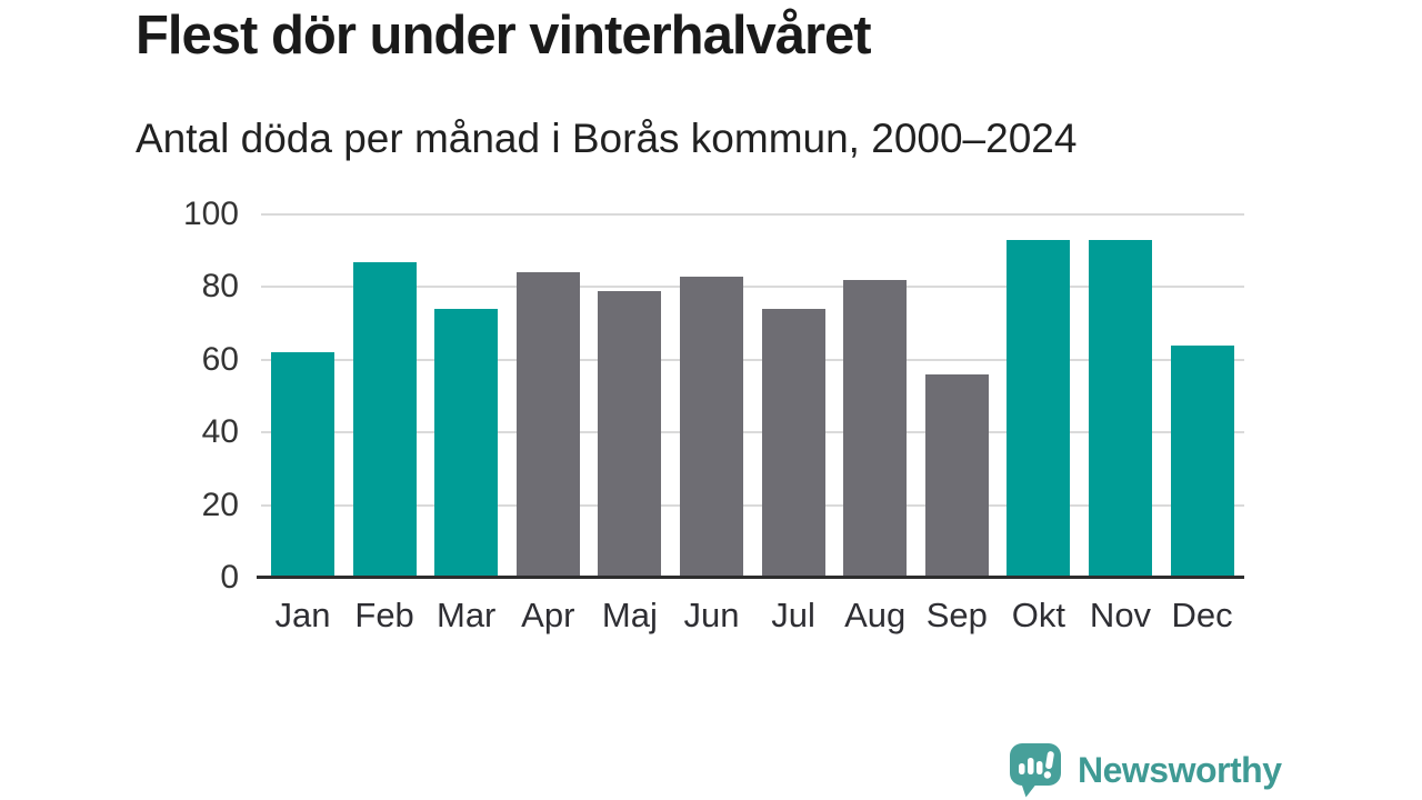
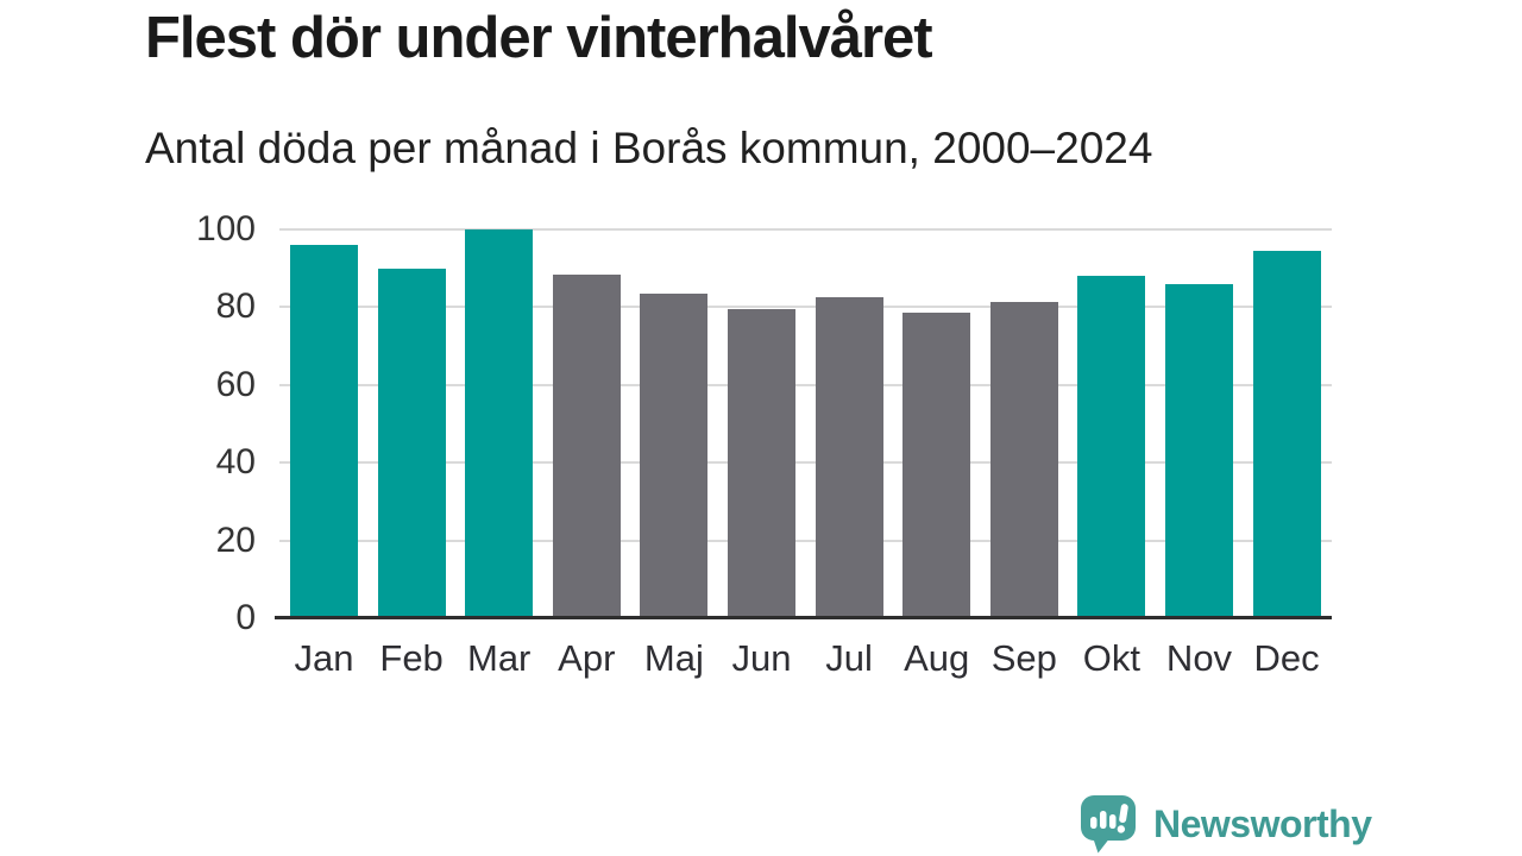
Jan: 62 -> 96
Feb: 87 -> 90
Mar: 74 -> 100
Apr: 84 -> 88
Maj: 79 -> 84
Jun: 83 -> 80
Jul: 74 -> 82
Aug: 82 -> 78
Sep: 56 -> 82
Okt: 93 -> 88
Nov: 93 -> 86
Dec: 64 -> 94
